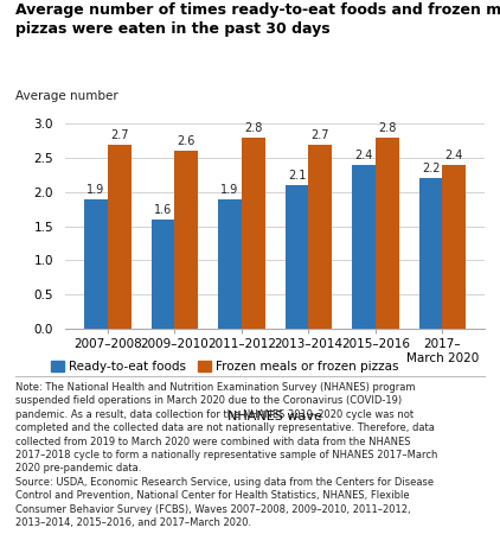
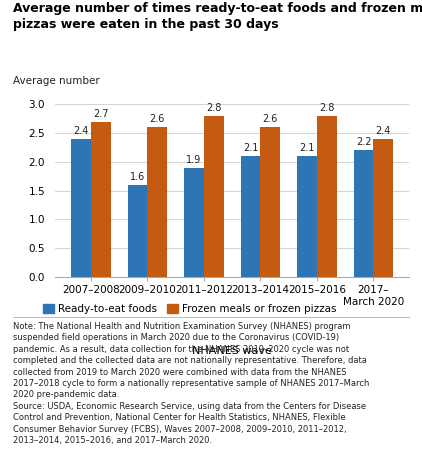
Ready-to-eat foods/2007–2008: 1.9 -> 2.4
Frozen meals or frozen pizzas/2013–2014: 2.7 -> 2.6
Ready-to-eat foods/2015–2016: 2.4 -> 2.1
